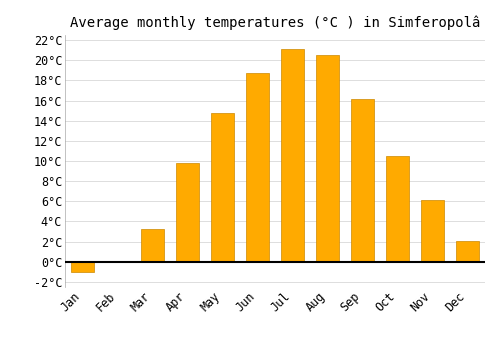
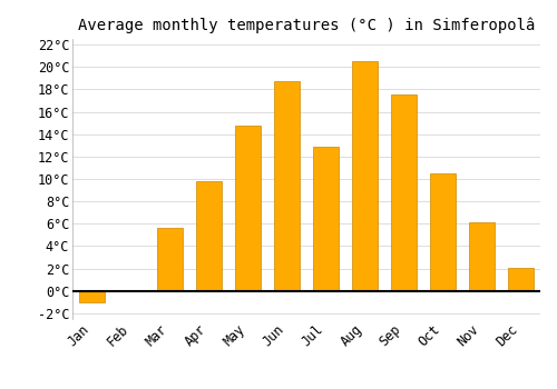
Mar: 3.3°C -> 5.6°C
Jul: 21.1°C -> 12.9°C
Sep: 16.2°C -> 17.5°C
